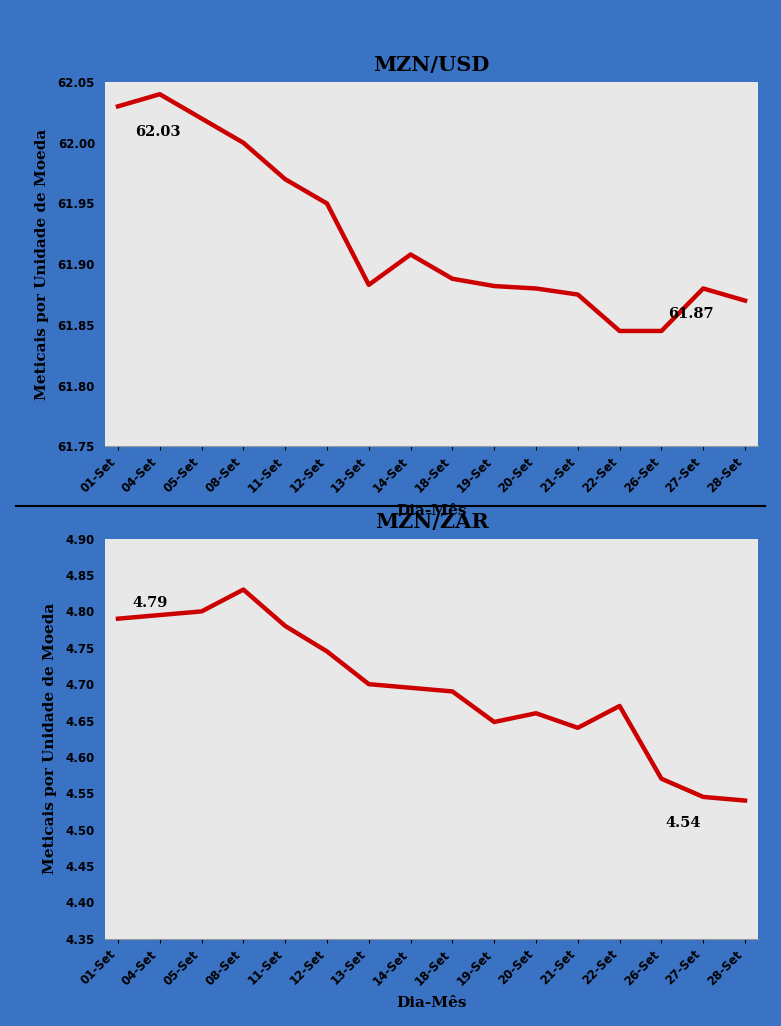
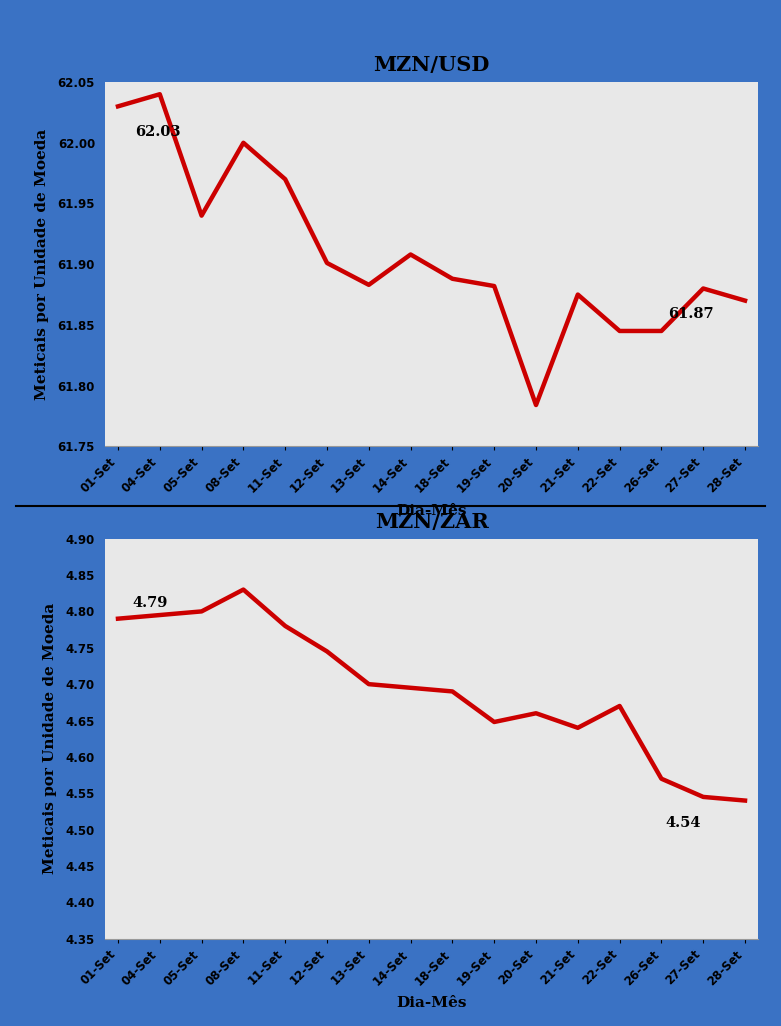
MZN/USD/05-Set: 62.020 -> 61.940
MZN/USD/12-Set: 61.950 -> 61.901
MZN/USD/20-Set: 61.880 -> 61.784
